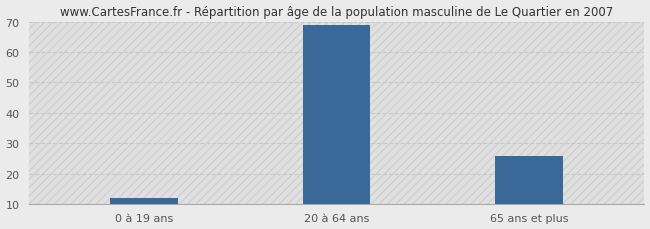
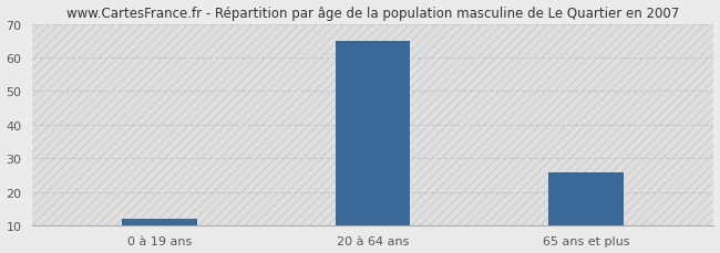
20 à 64 ans: 69 -> 65
